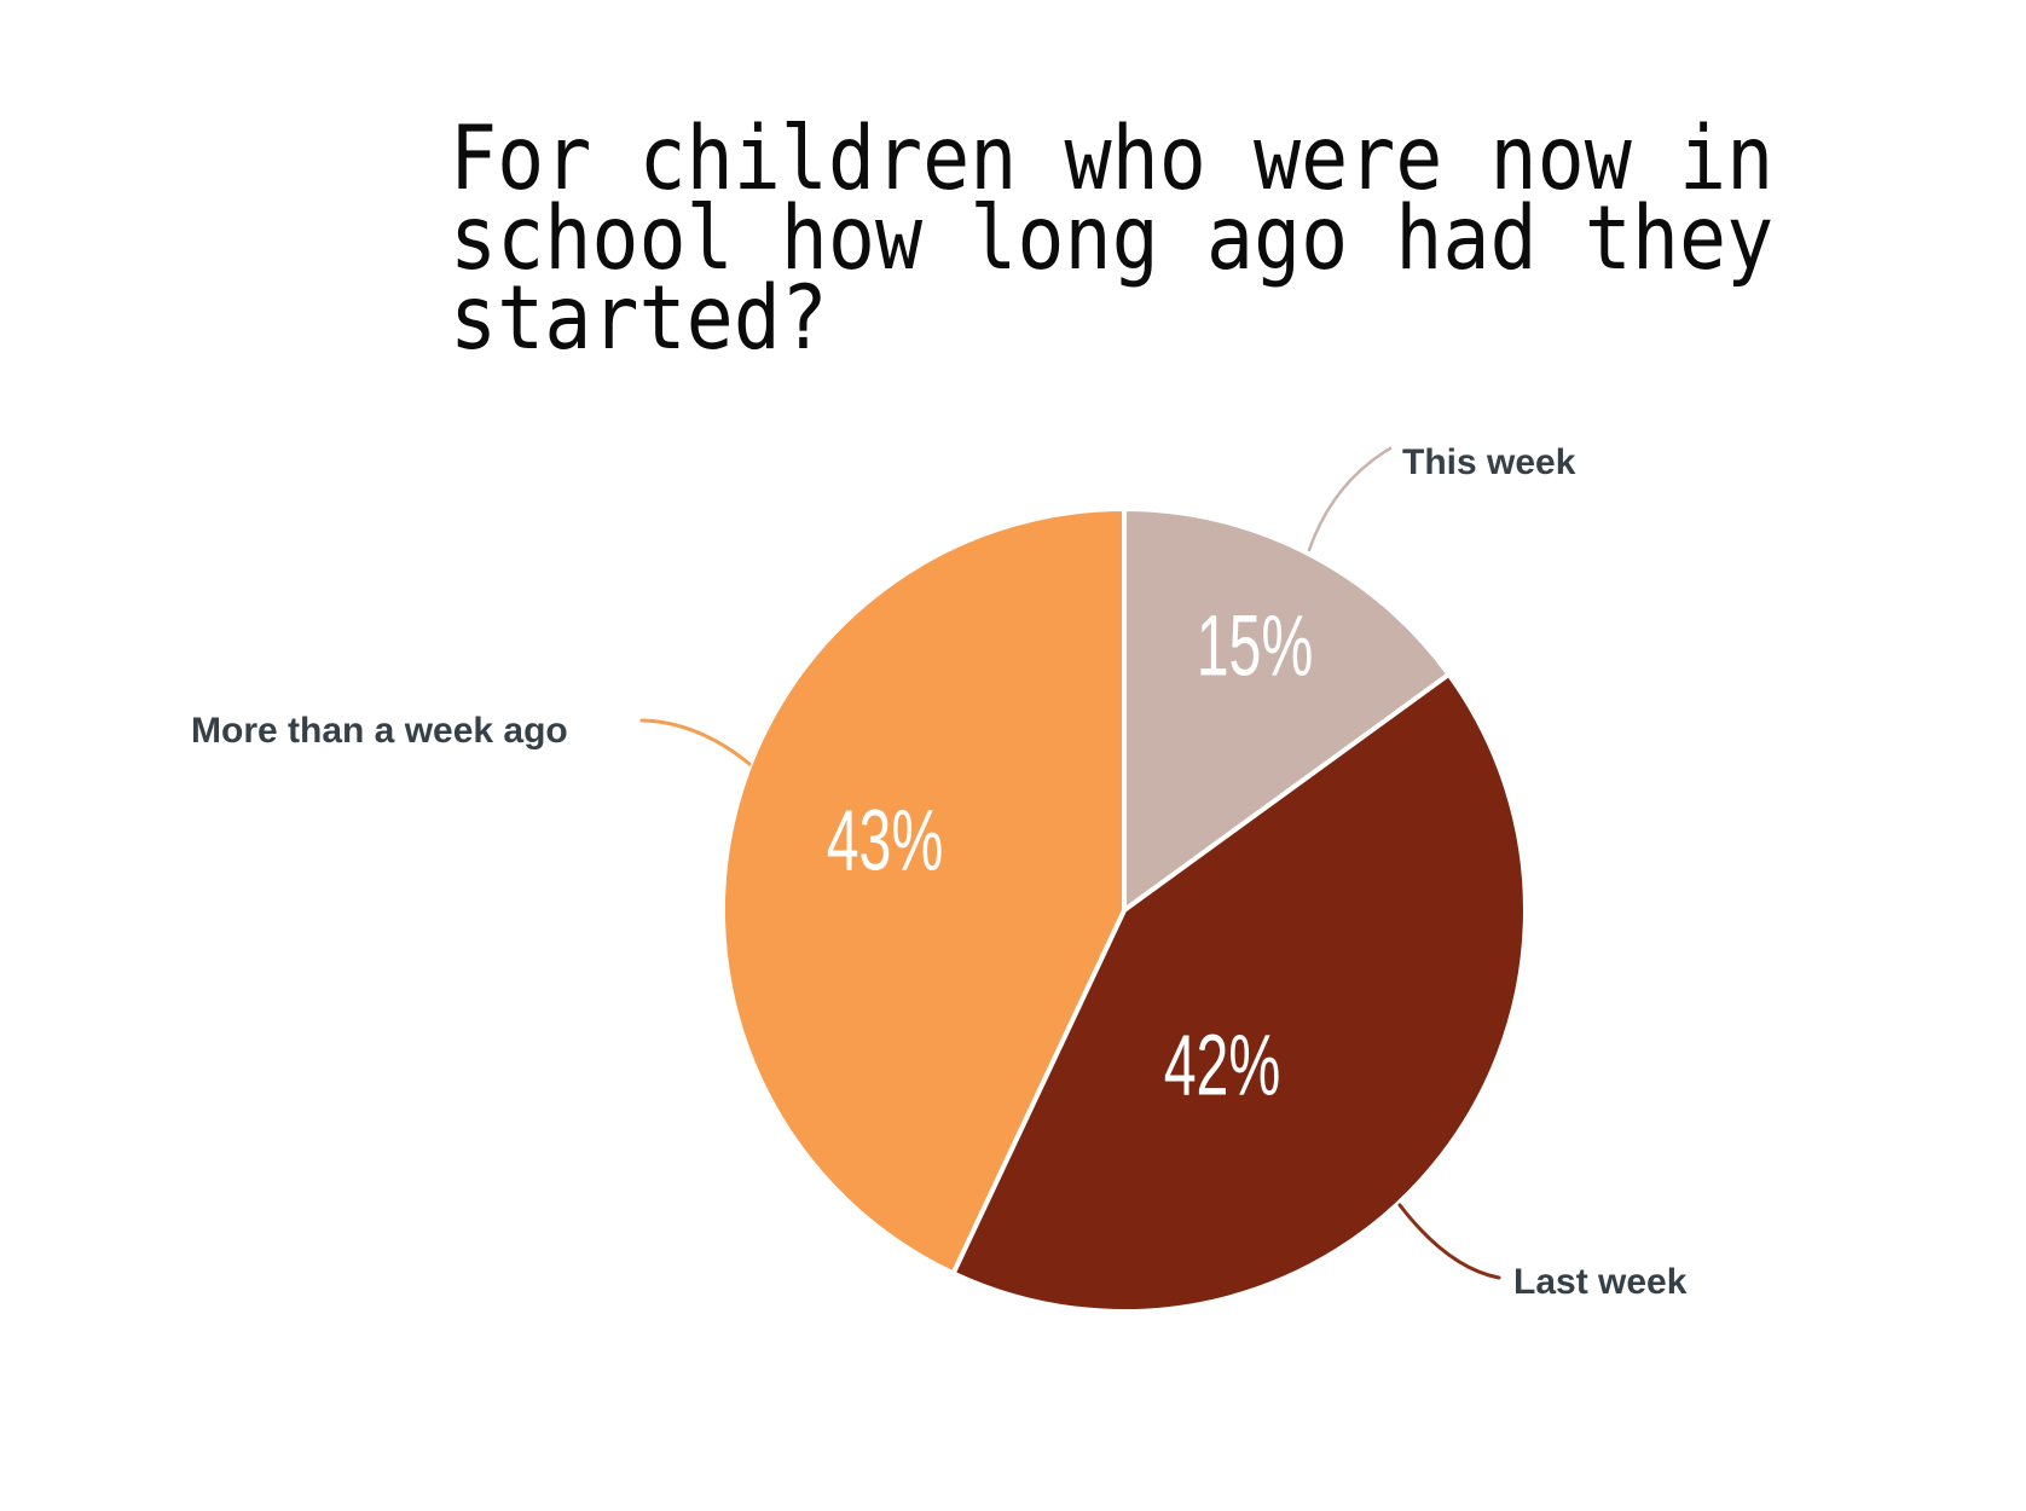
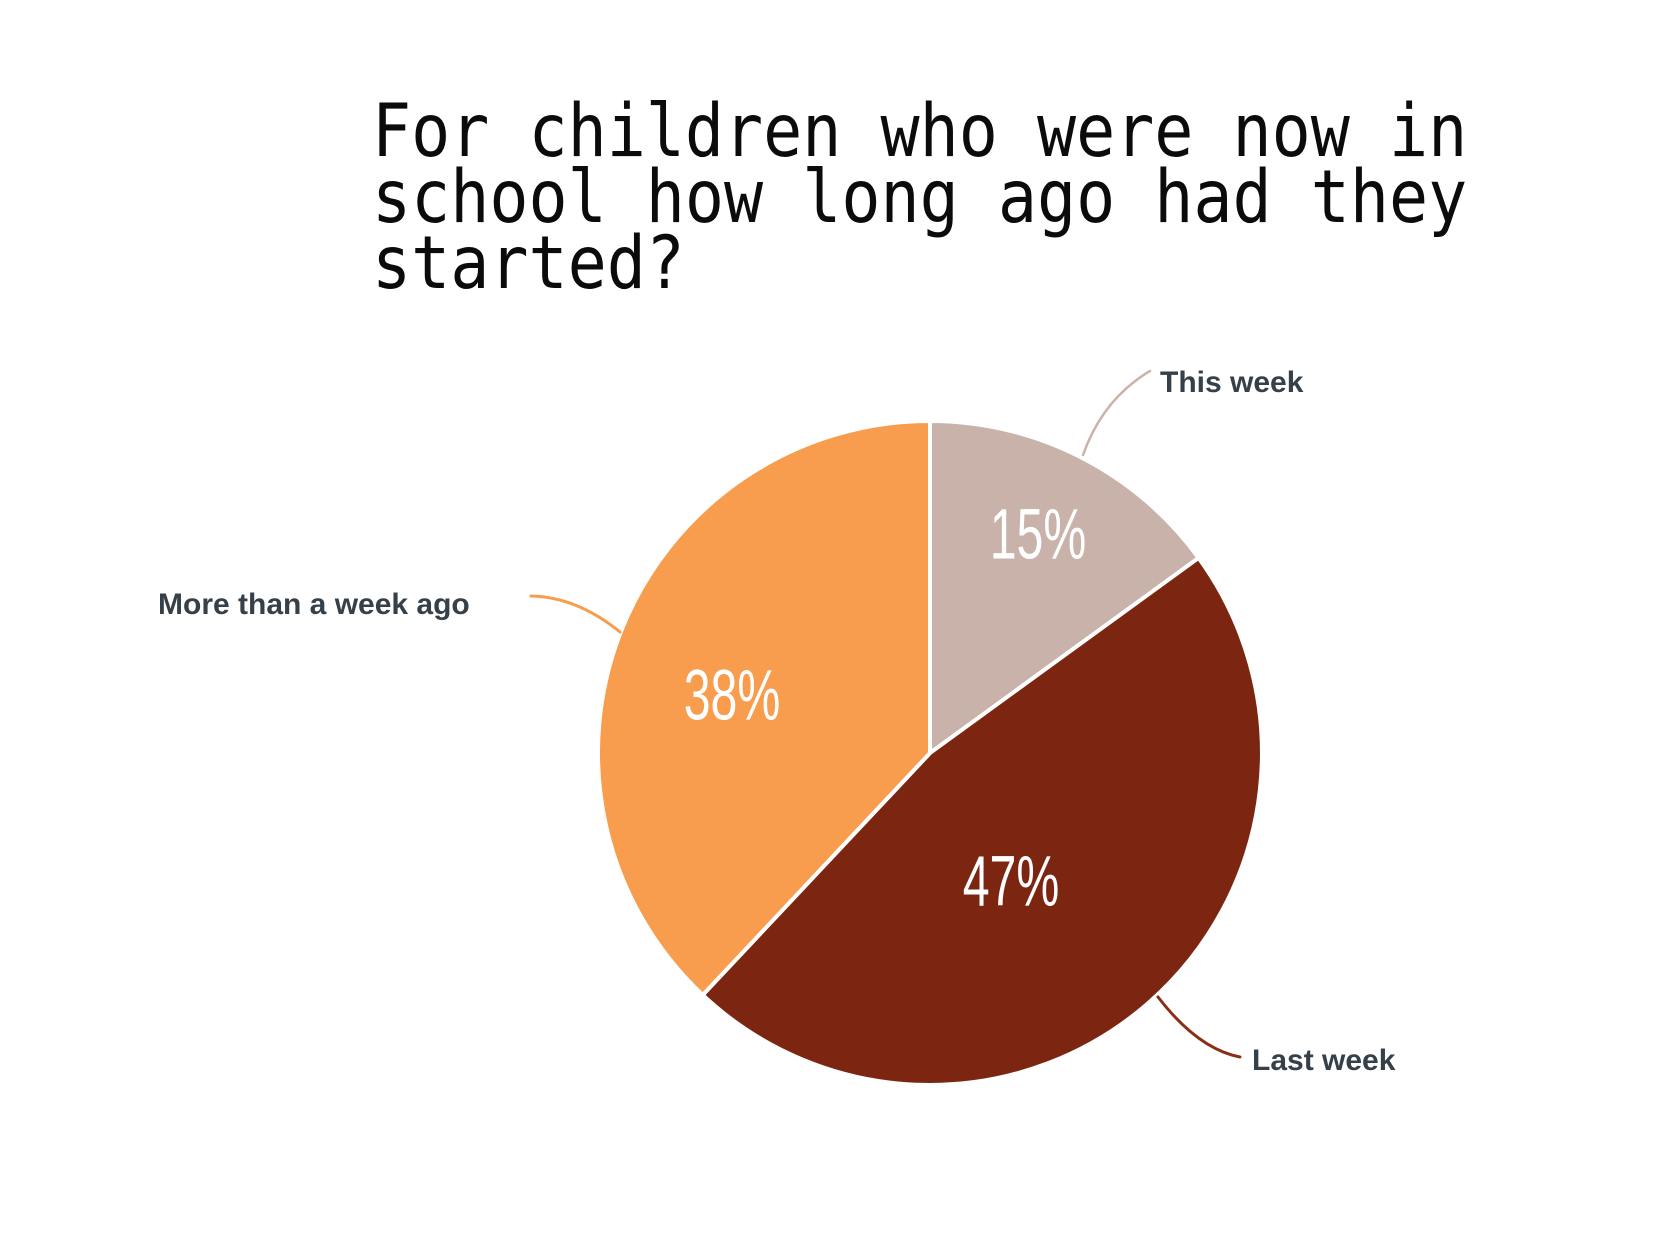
Last week: 42% -> 47%
More than a week ago: 43% -> 38%
